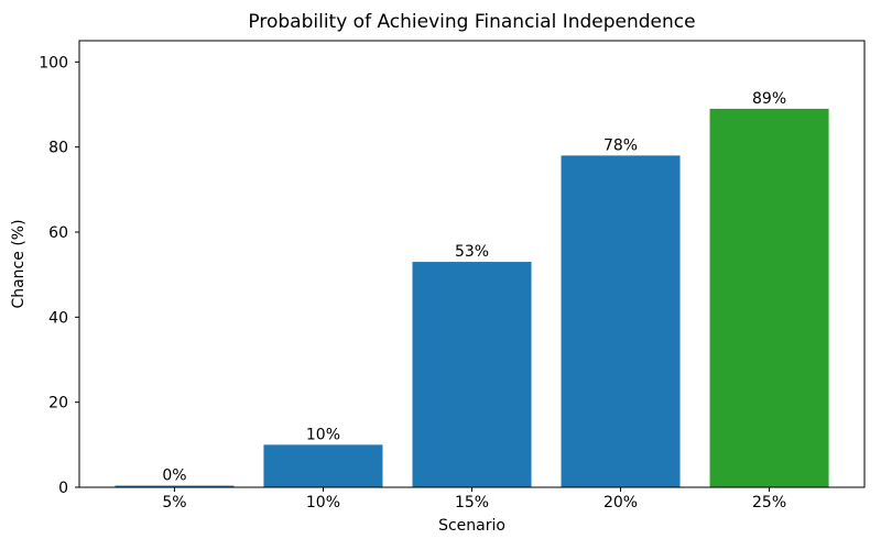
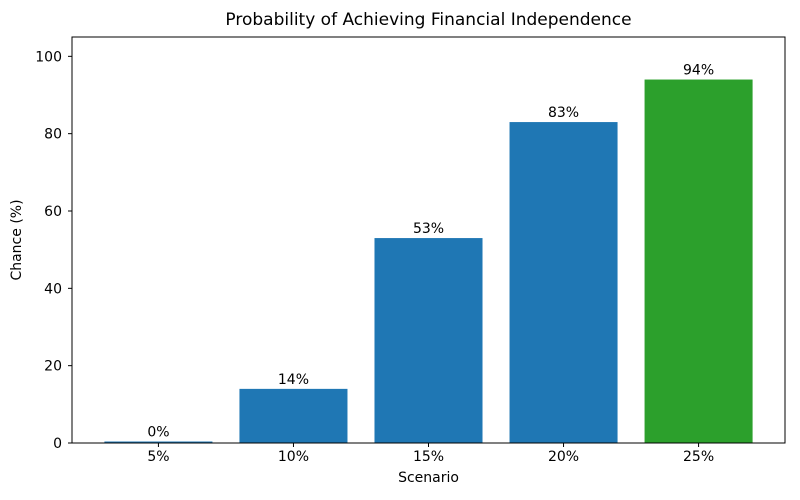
10%: 10% -> 14%
20%: 78% -> 83%
25%: 89% -> 94%
